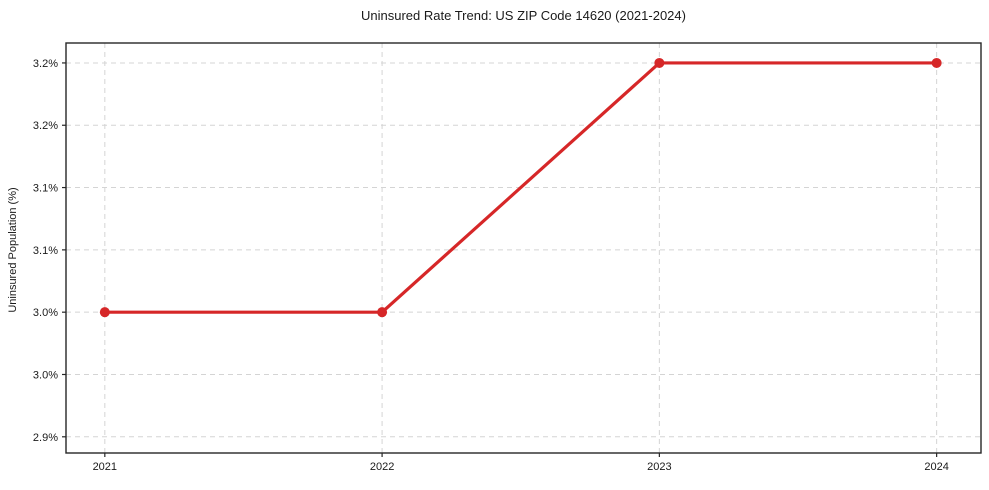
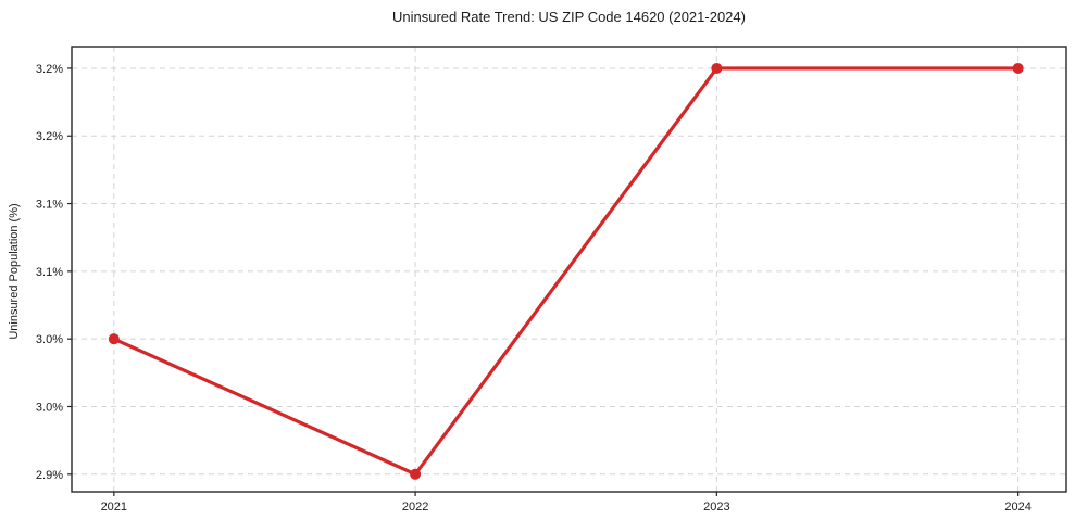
2022: 3.0% -> 2.9%
